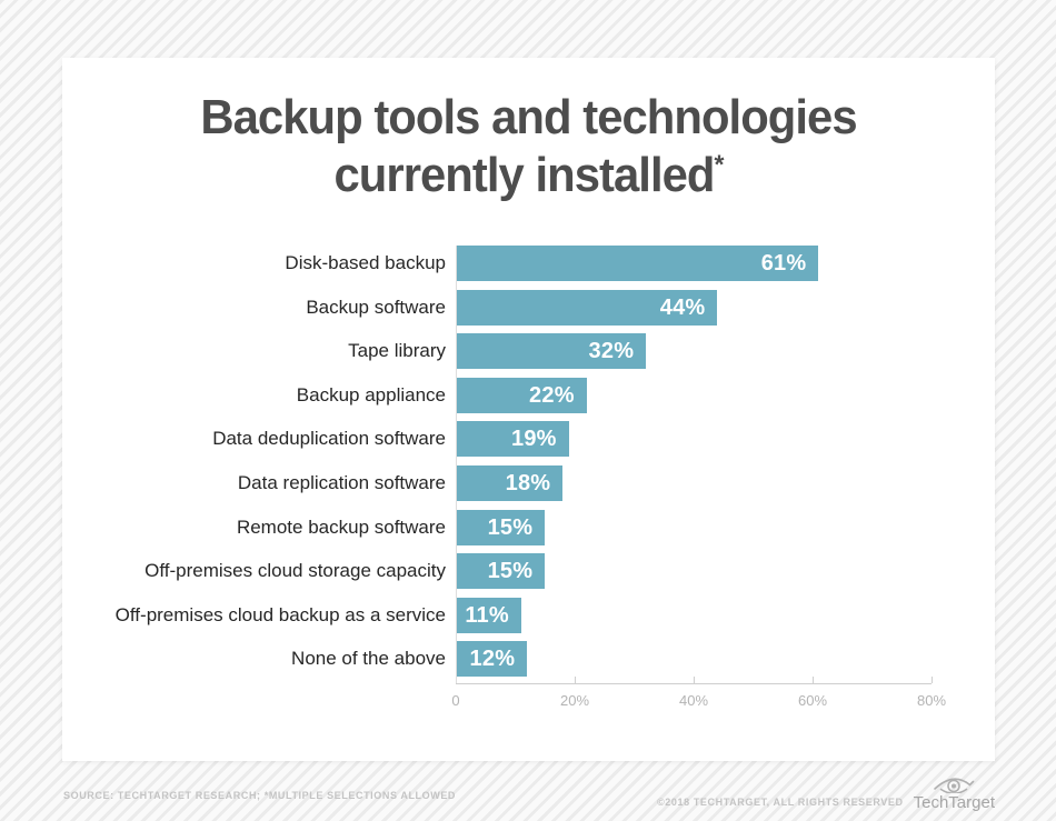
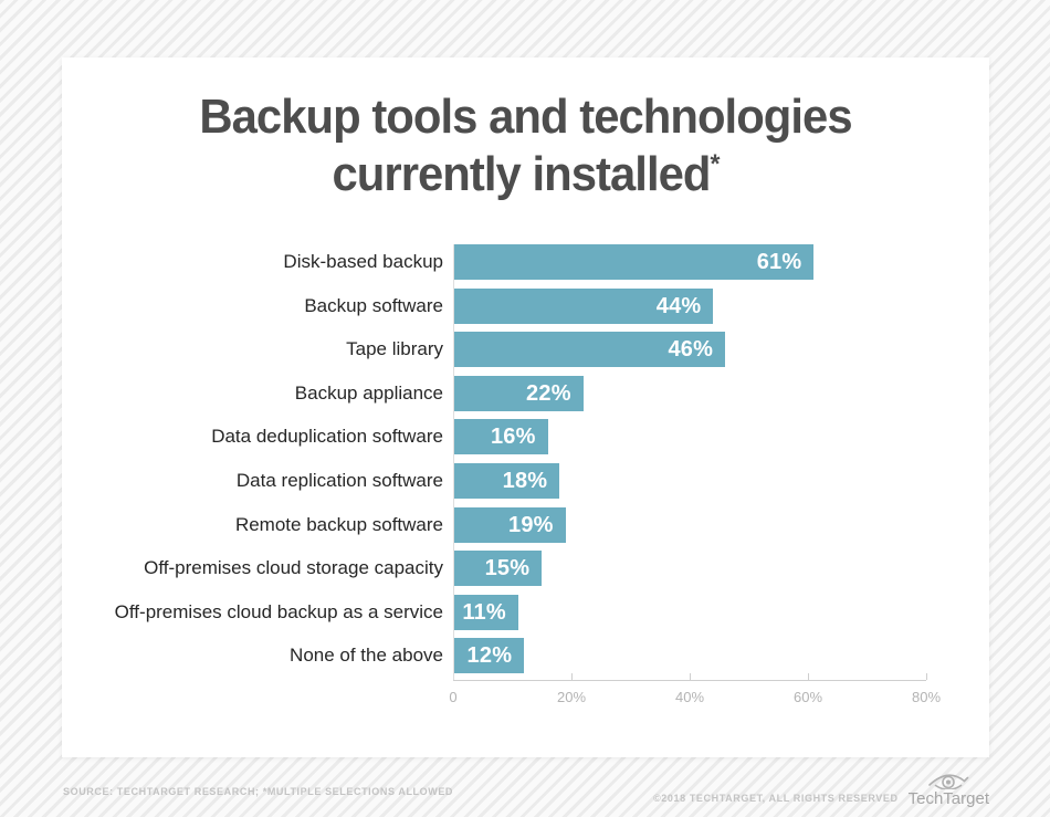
Tape library: 32% -> 46%
Data deduplication software: 19% -> 16%
Remote backup software: 15% -> 19%
